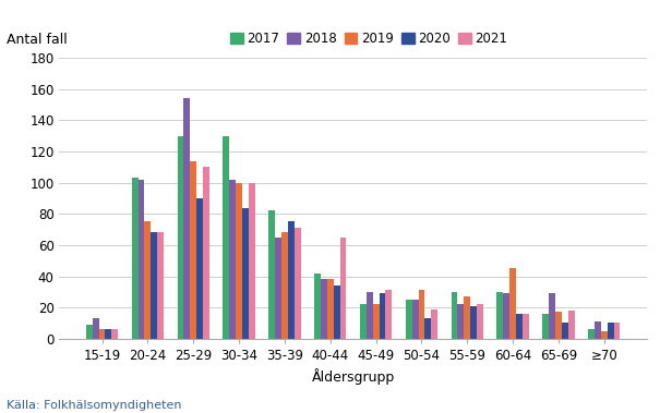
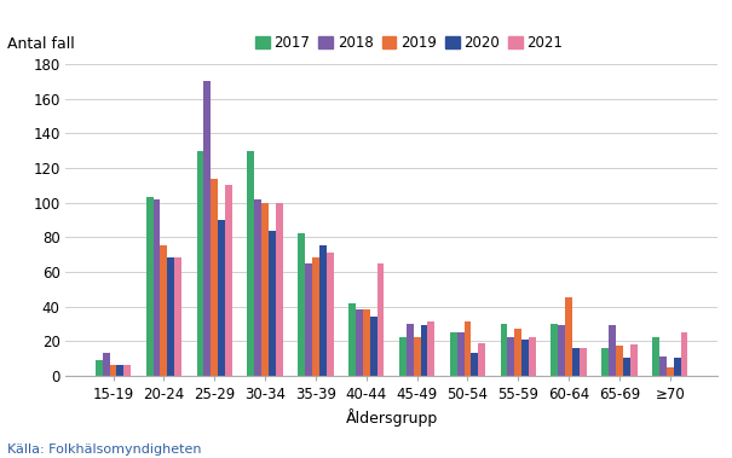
2018/25-29: 154 -> 170
2017/≥70: 6 -> 22
2021/≥70: 10 -> 25
